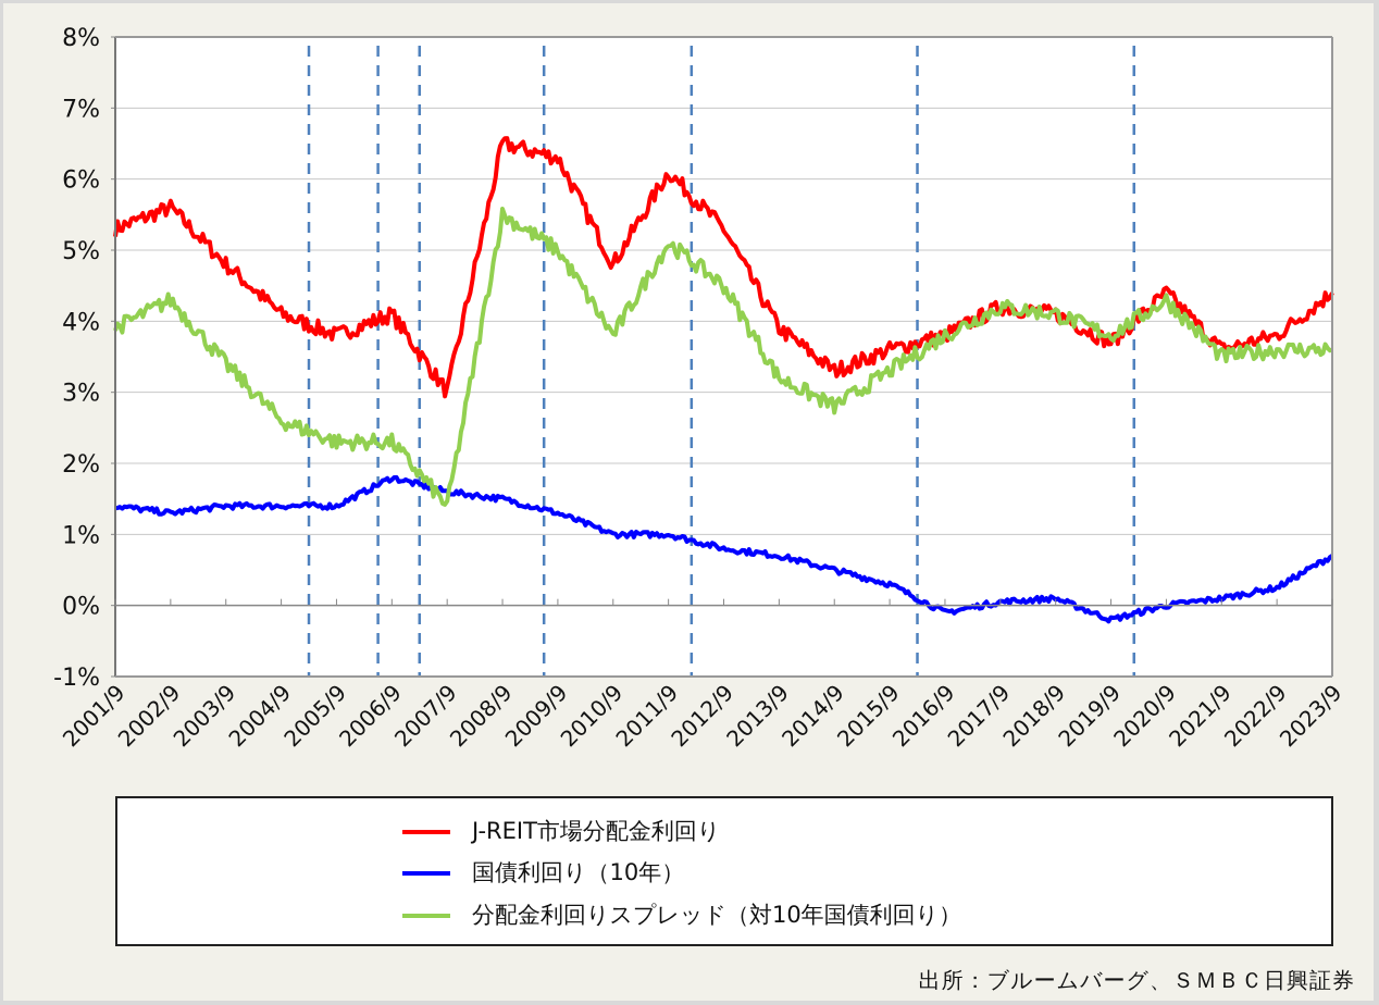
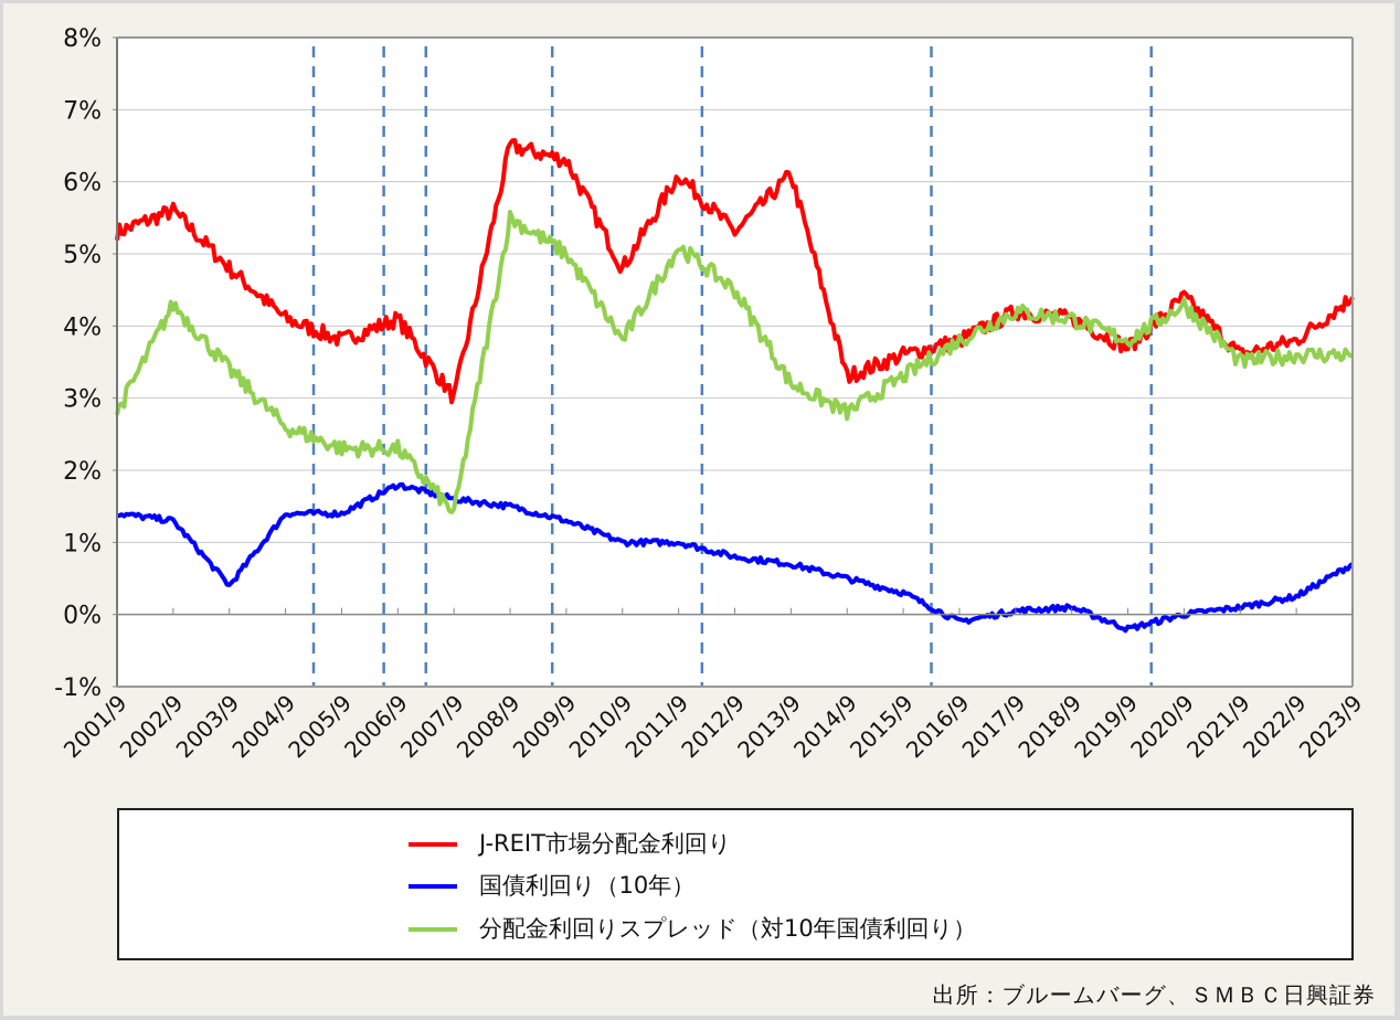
分配金利回りスプレッド（対10年国債利回り）/2001/9: 3.9% -> 2.8%
国債利回り（10年）/2003/9: 1.4% -> 0.4%
J-REIT市場分配金利回り/2013/9: 3.9% -> 6.1%
